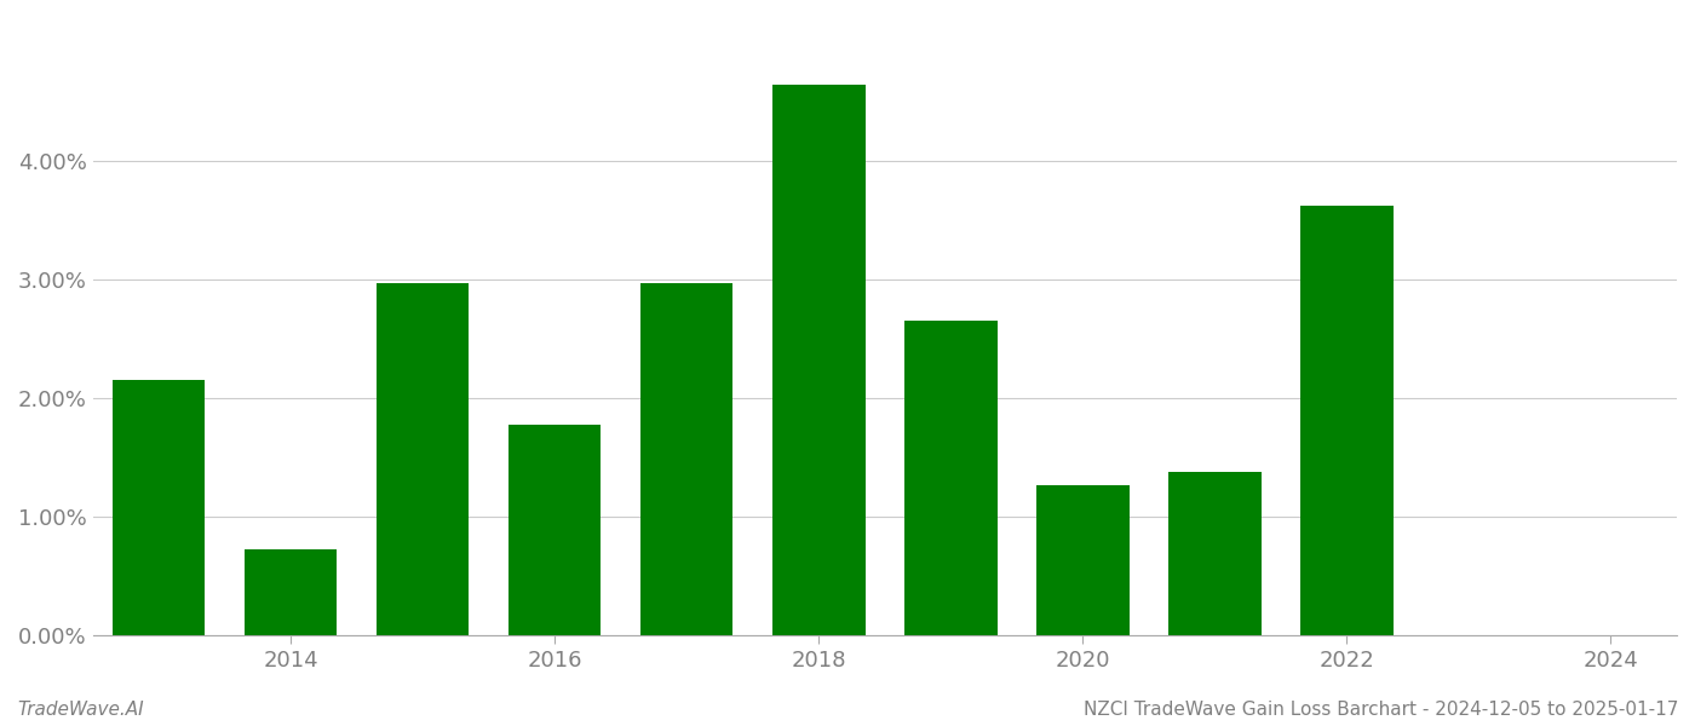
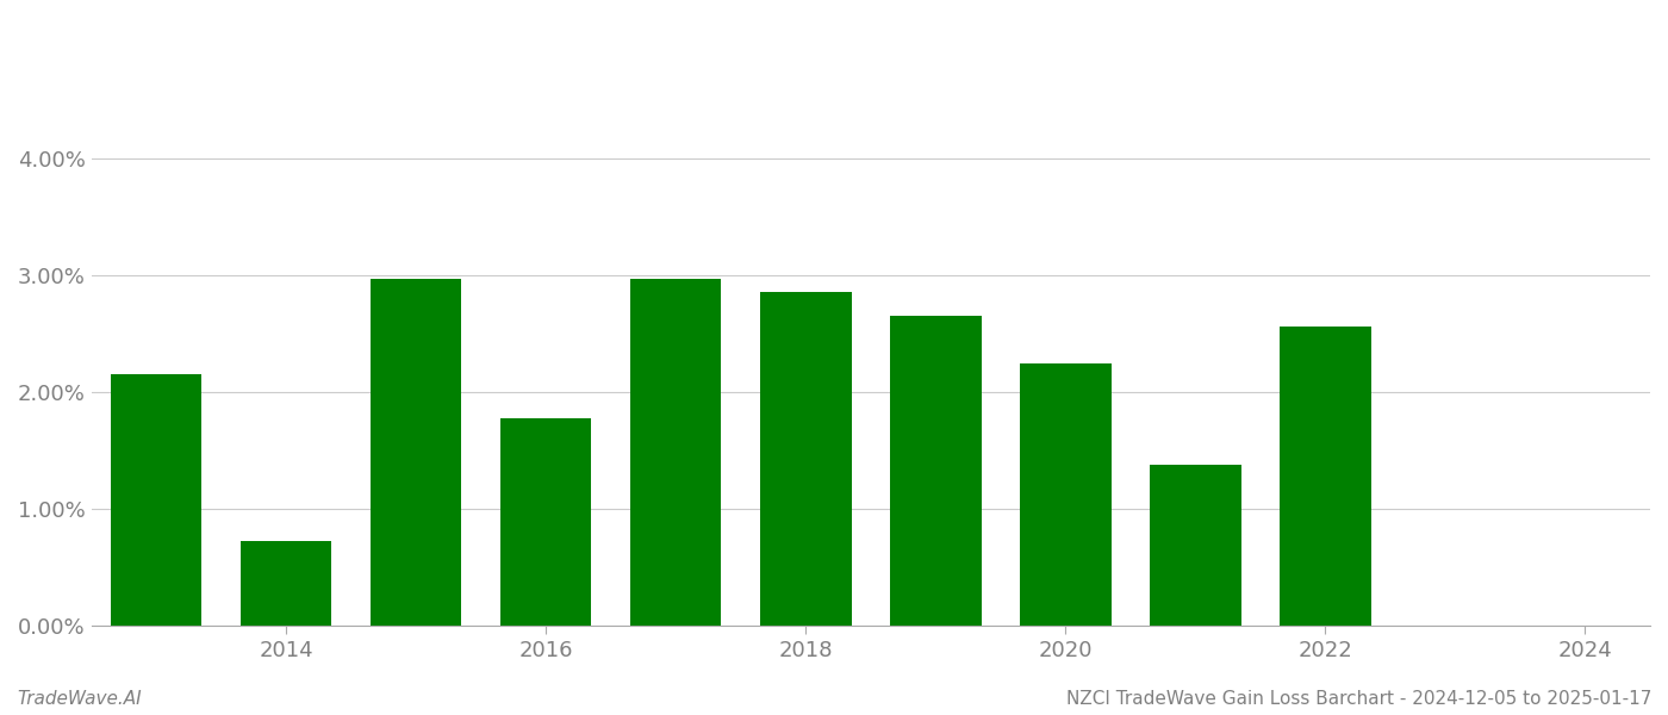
2018: 4.64% -> 2.86%
2020: 1.27% -> 2.24%
2022: 3.62% -> 2.56%
